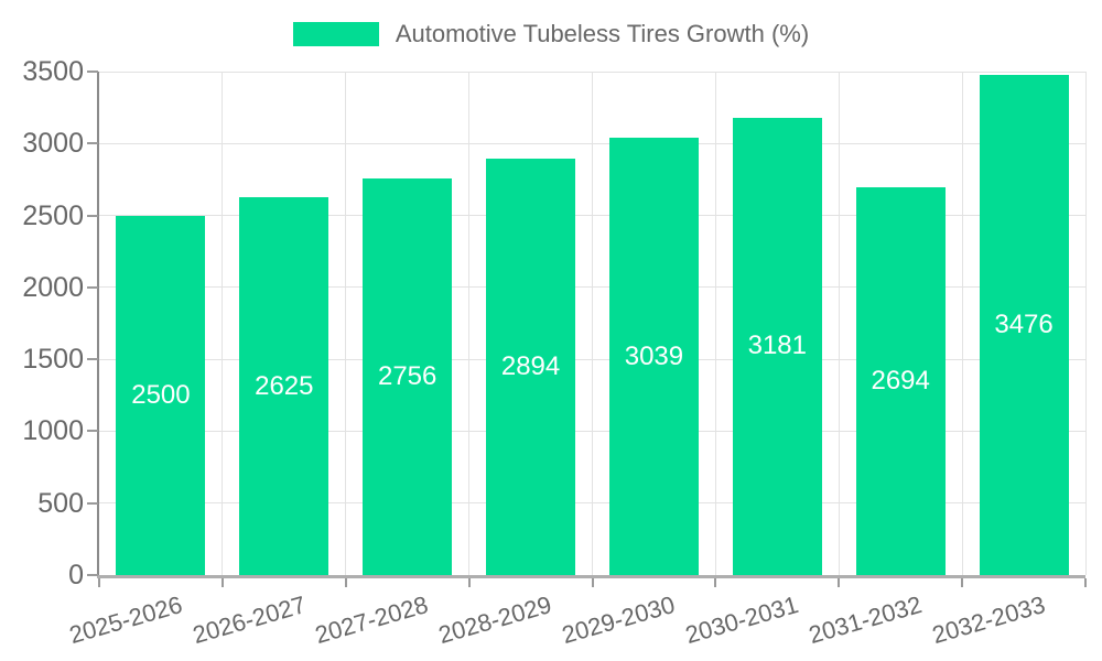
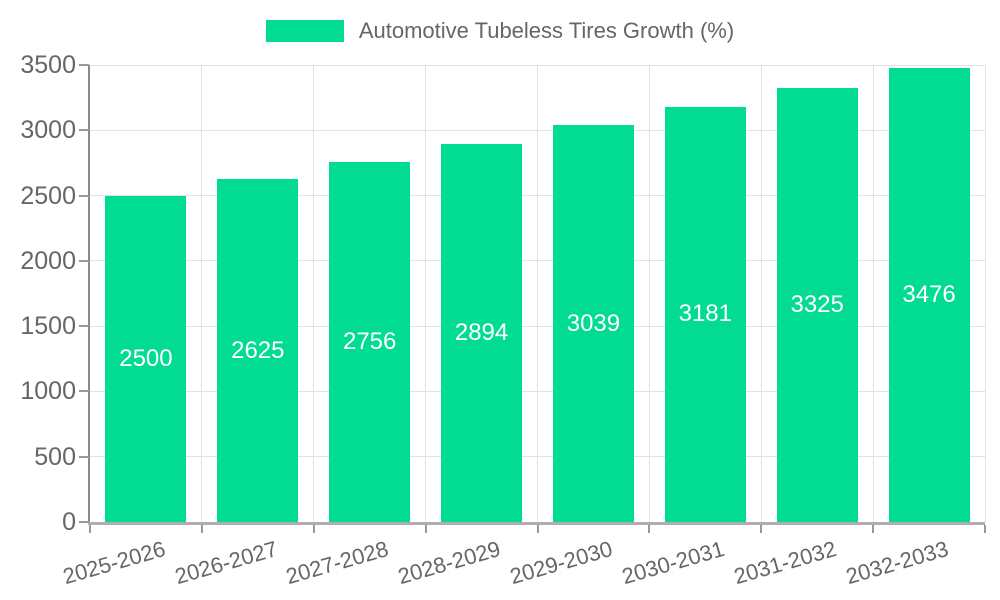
2031-2032: 2694 -> 3325
